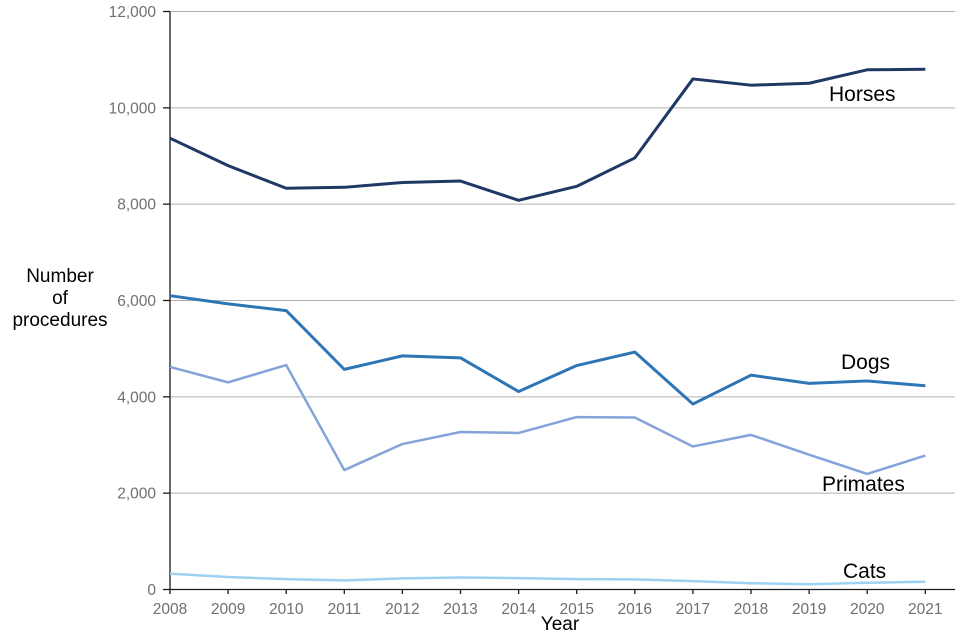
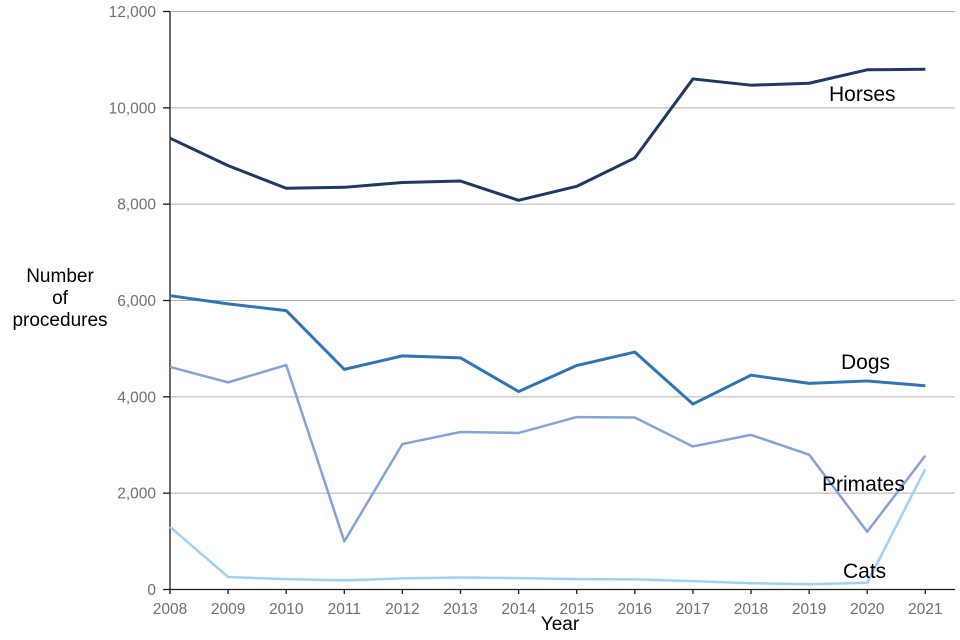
Cats/2008: 300 -> 1300
Primates/2011: 2500 -> 1000
Primates/2020: 2400 -> 1200
Cats/2021: 200 -> 2500
